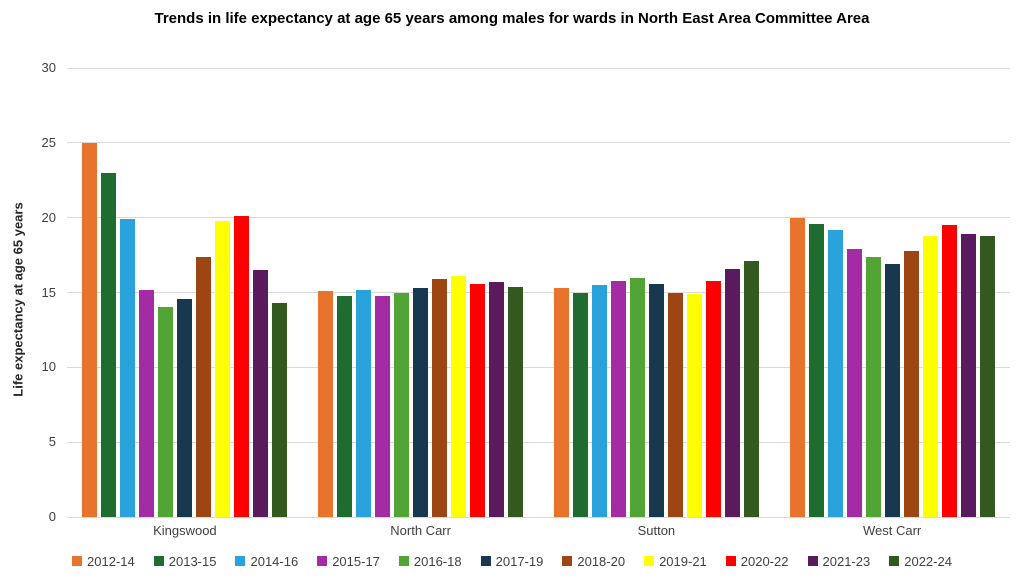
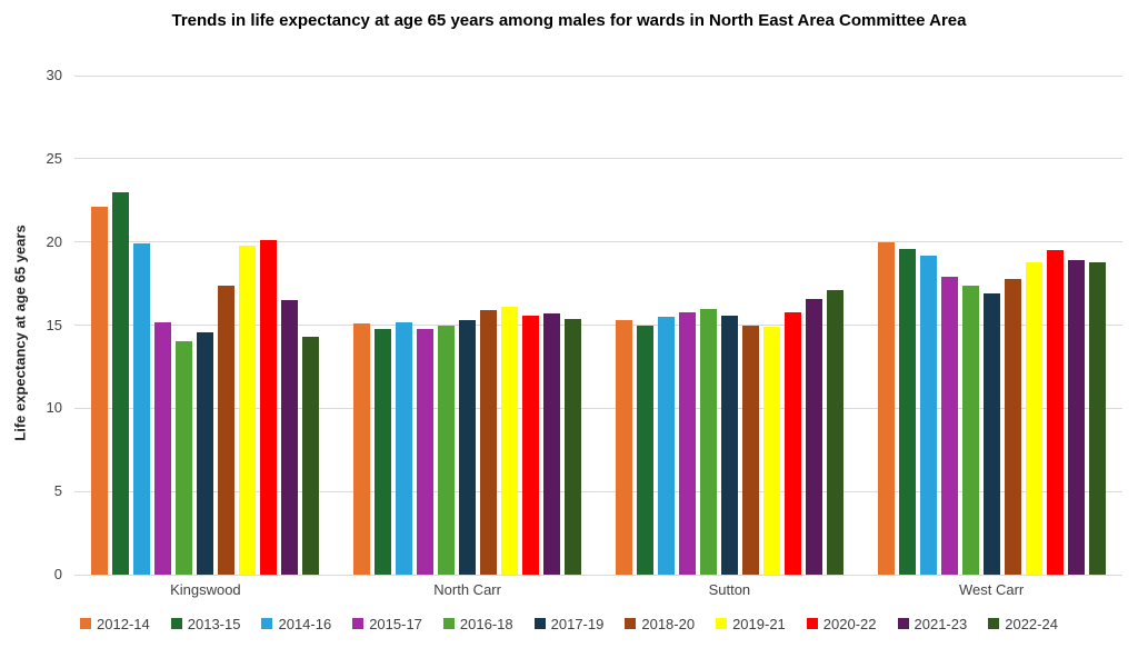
2012-14/Kingswood: 25.0 -> 22.1
